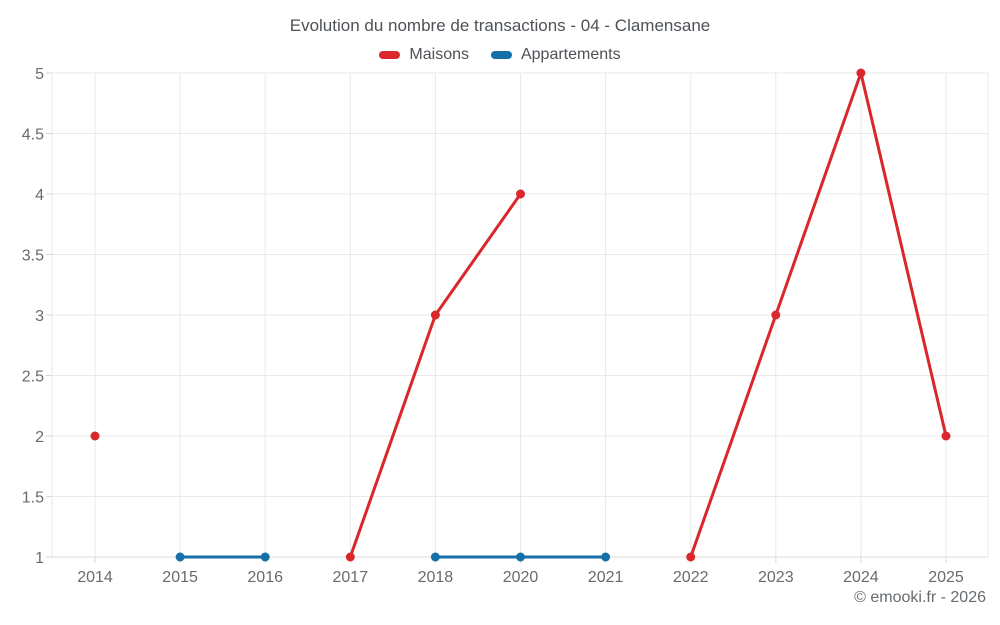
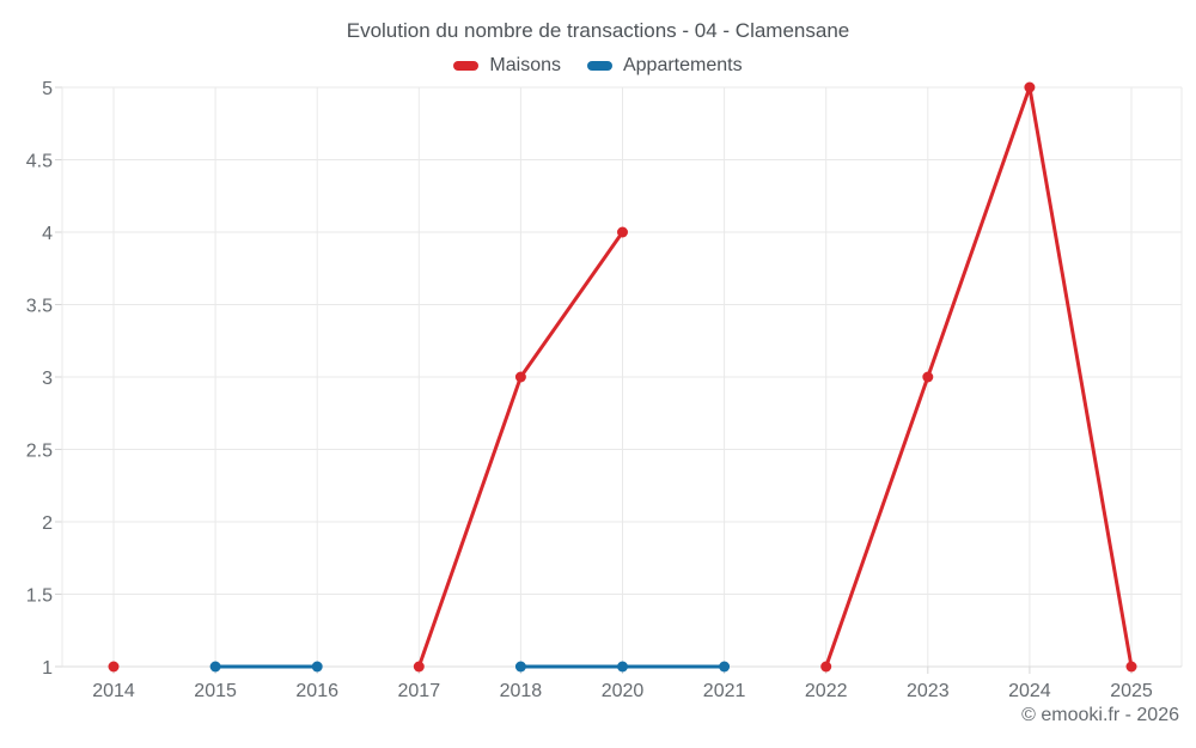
Maisons/2014: 2 -> 1
Maisons/2025: 2 -> 1
